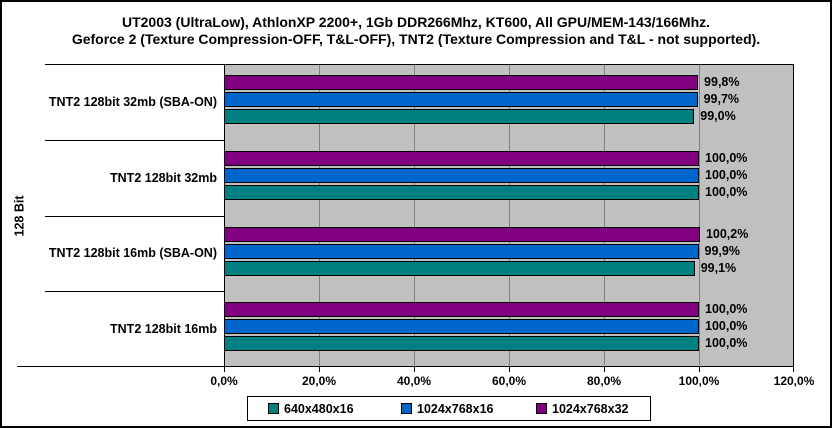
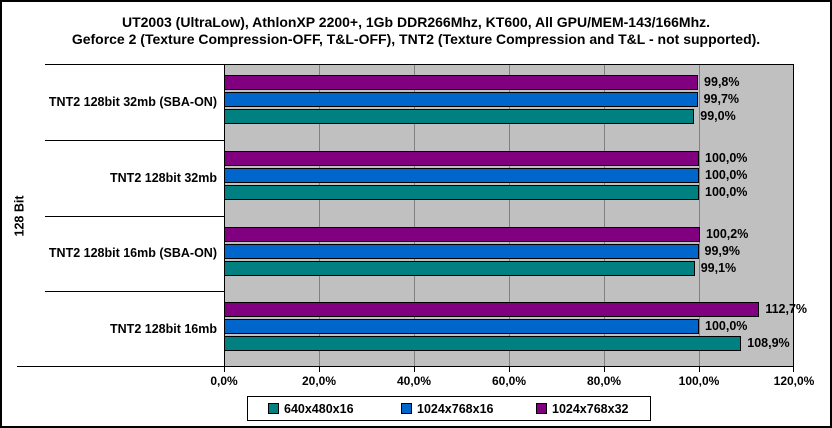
1024x768x32/TNT2 128bit 16mb: 100,0% -> 112,7%
640x480x16/TNT2 128bit 16mb: 100,0% -> 108,9%
